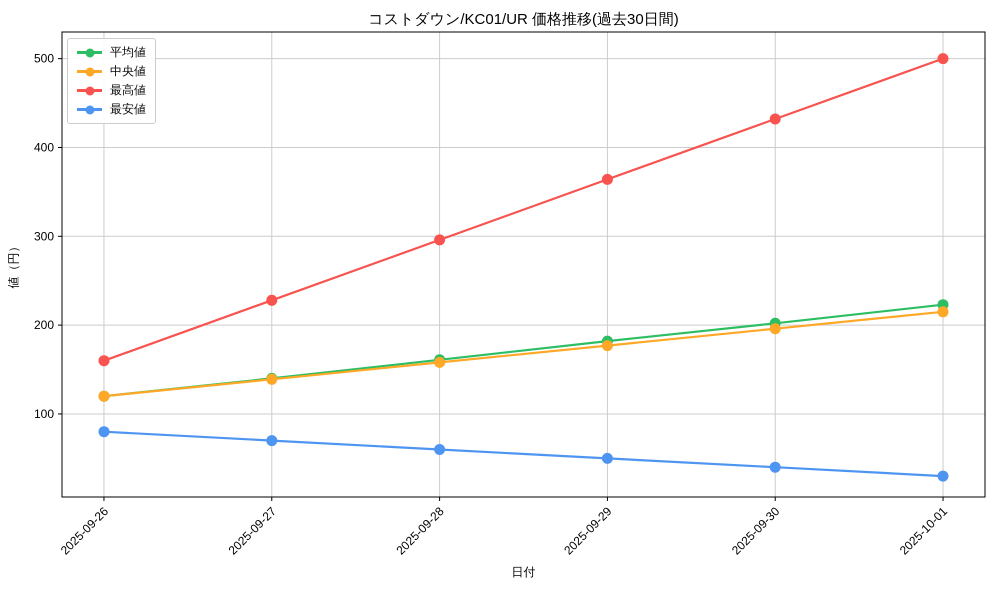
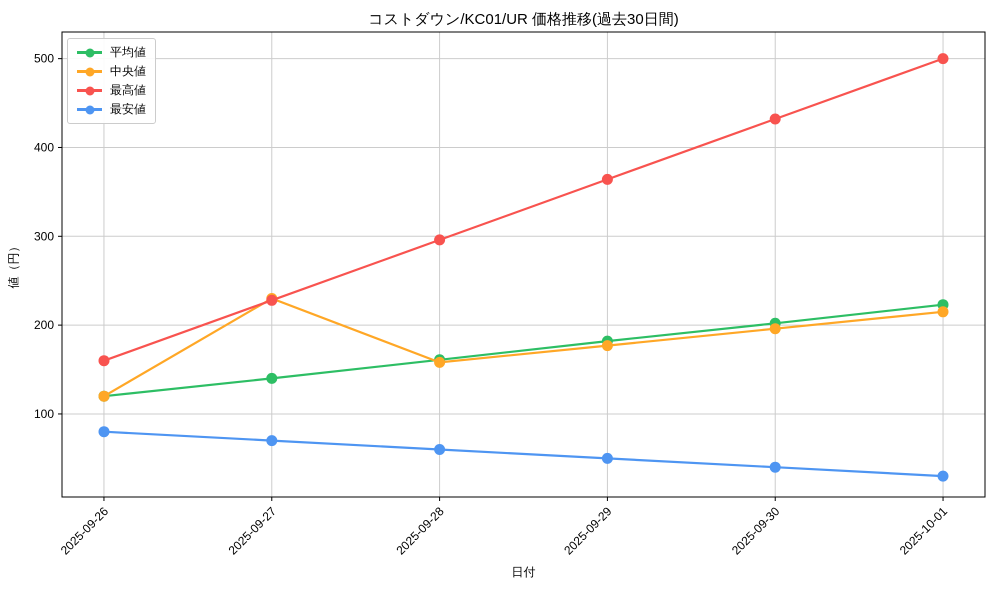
中央値/2025-09-27: 140 -> 230
